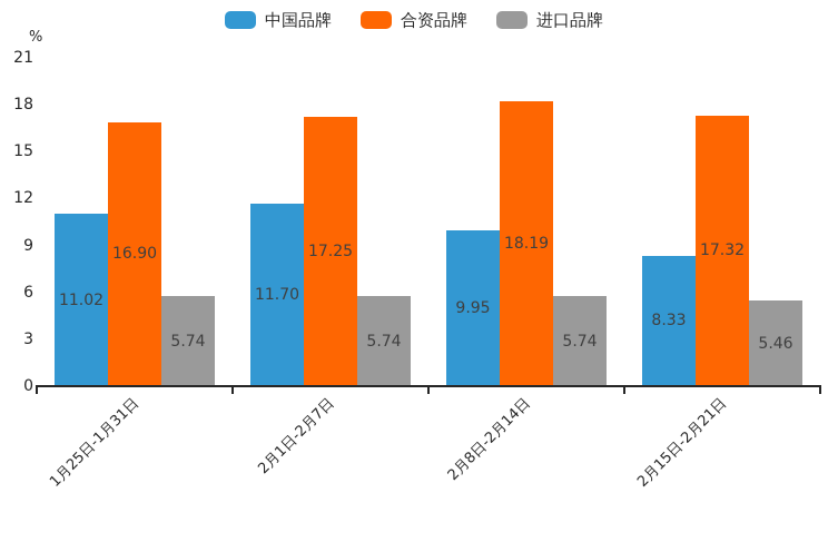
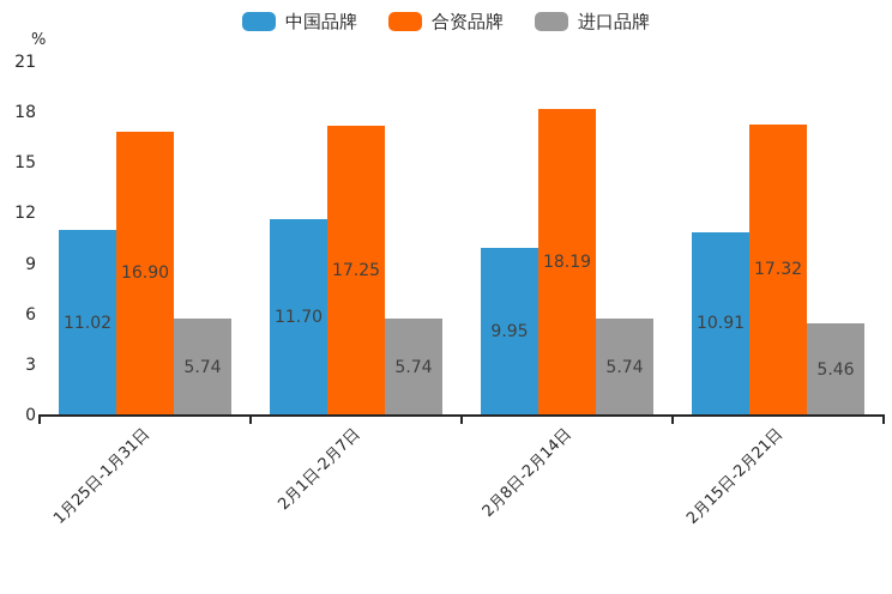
中国品牌/2月15日-2月21日: 8.33 -> 10.91
